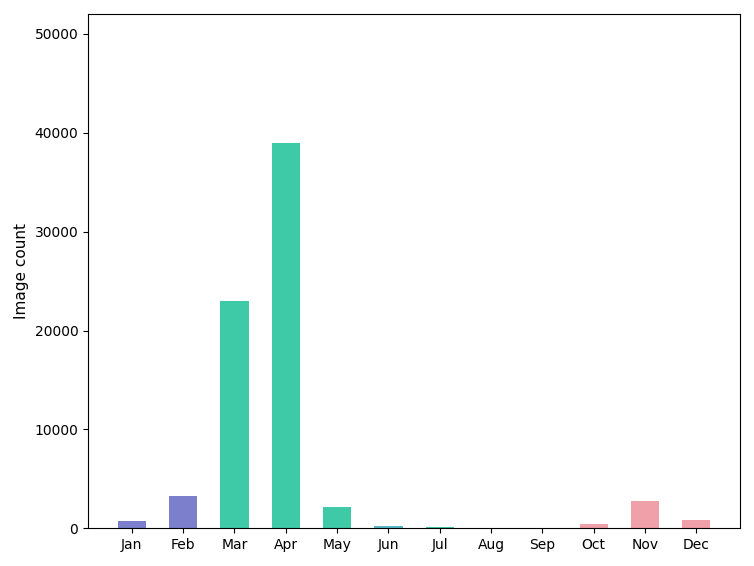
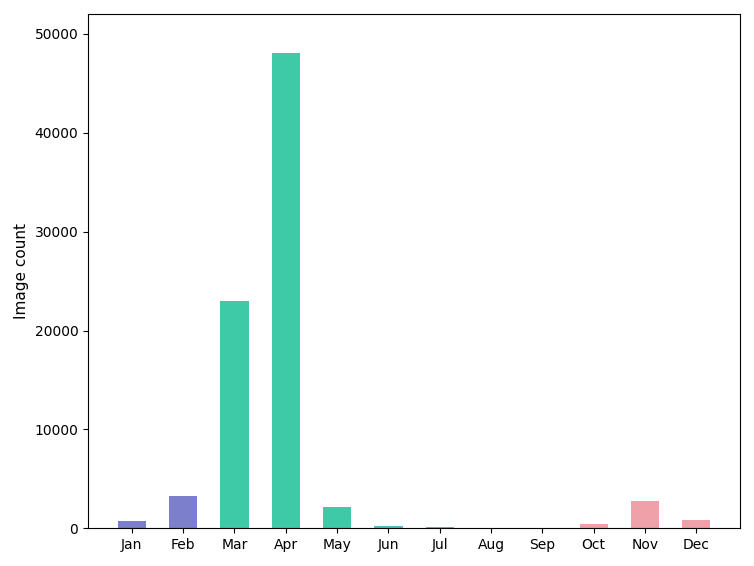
Apr: 39000 -> 48000
